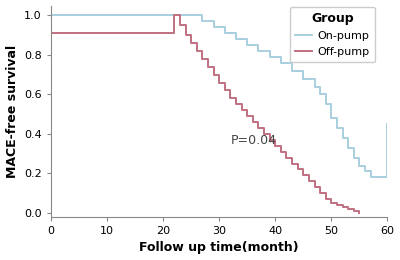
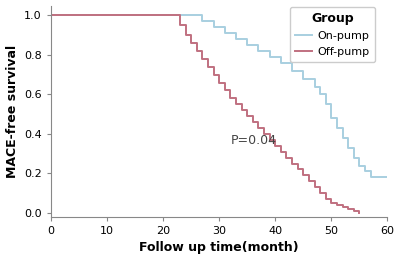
Off-pump/0: 0.91 -> 1.00
On-pump/60: 0.45 -> 0.18
